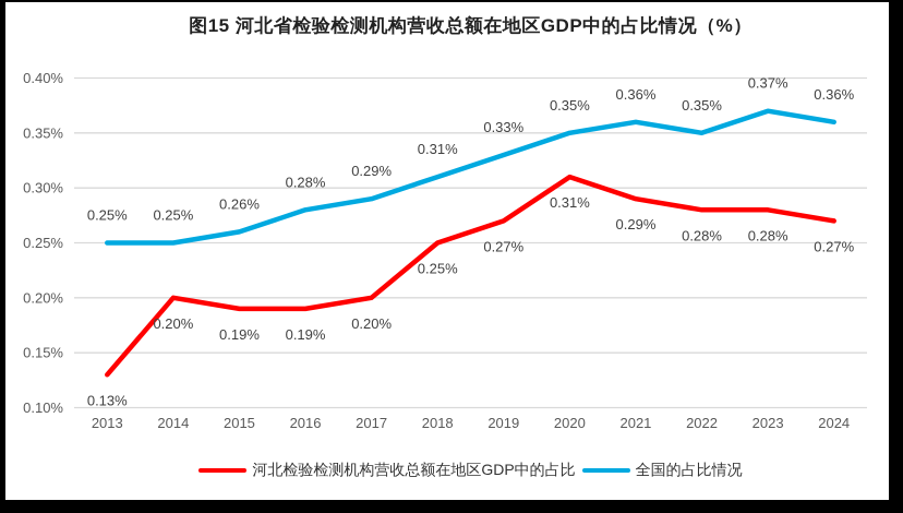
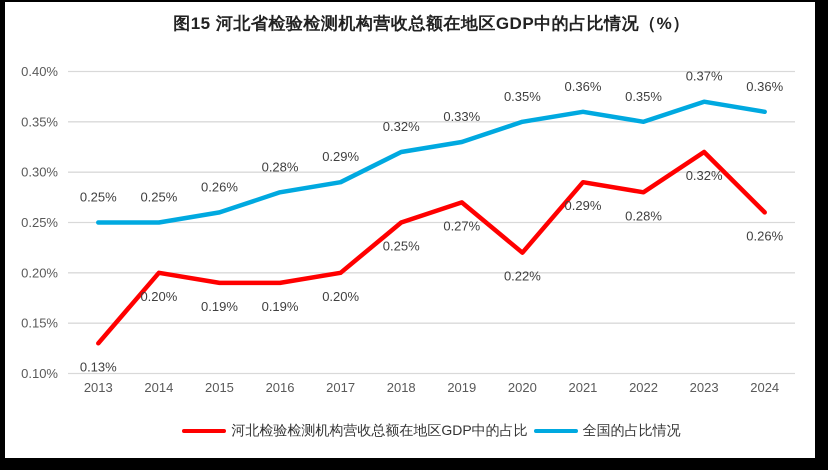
全国的占比情况/2018: 0.31% -> 0.32%
河北检验检测机构营收总额在地区GDP中的占比/2020: 0.31% -> 0.22%
河北检验检测机构营收总额在地区GDP中的占比/2023: 0.28% -> 0.32%
河北检验检测机构营收总额在地区GDP中的占比/2024: 0.27% -> 0.26%
